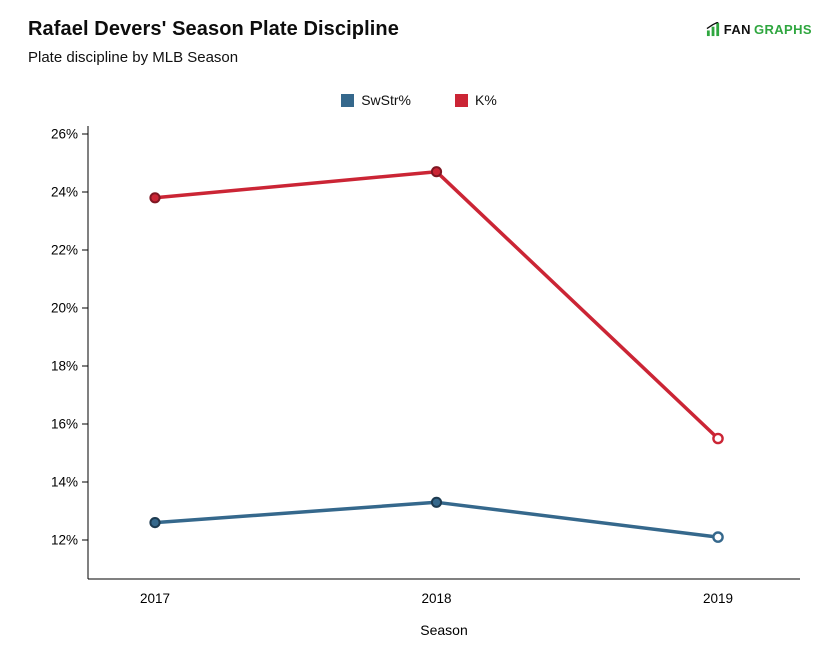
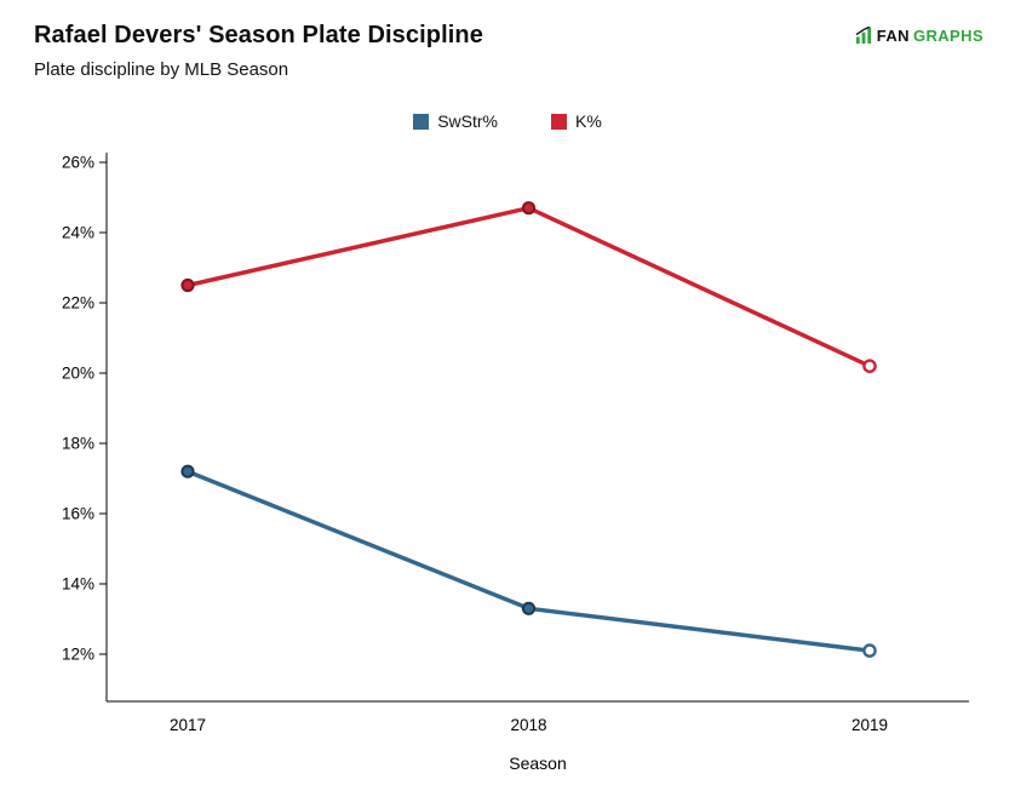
SwStr%/2017: 12.6% -> 17.2%
K%/2017: 23.8% -> 22.5%
K%/2019: 15.5% -> 20.2%
